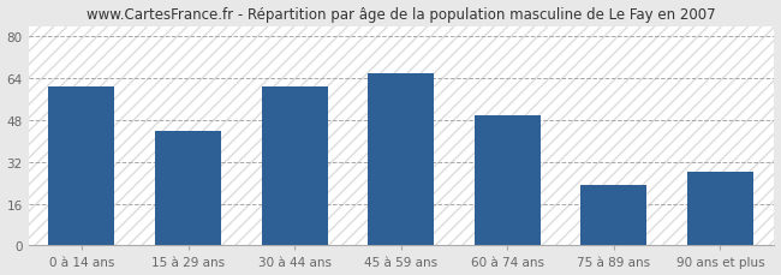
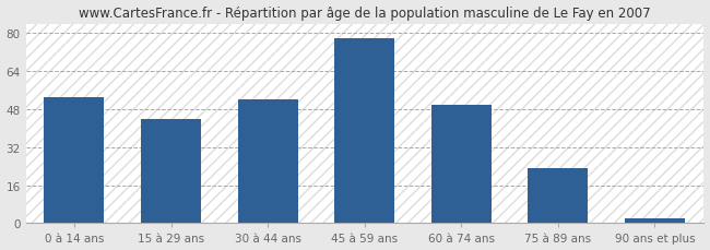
0 à 14 ans: 61 -> 53
30 à 44 ans: 61 -> 52
45 à 59 ans: 66 -> 78
90 ans et plus: 28 -> 2
